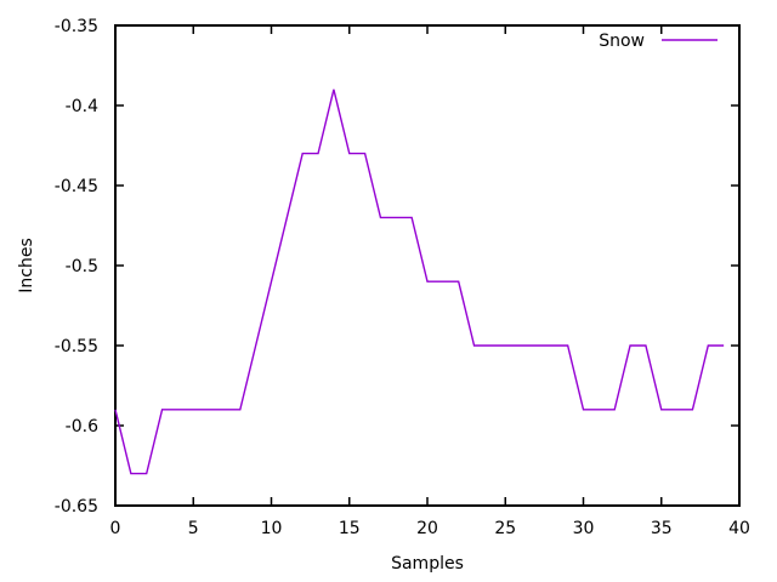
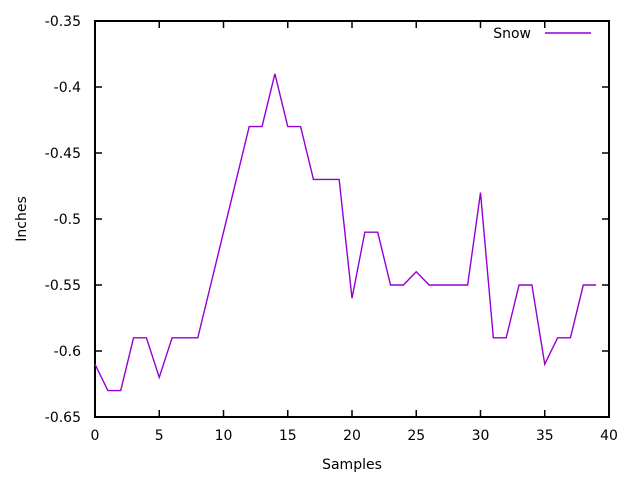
0: -0.59 -> -0.61
5: -0.59 -> -0.62
20: -0.51 -> -0.56
25: -0.55 -> -0.54
30: -0.59 -> -0.48
35: -0.59 -> -0.61
